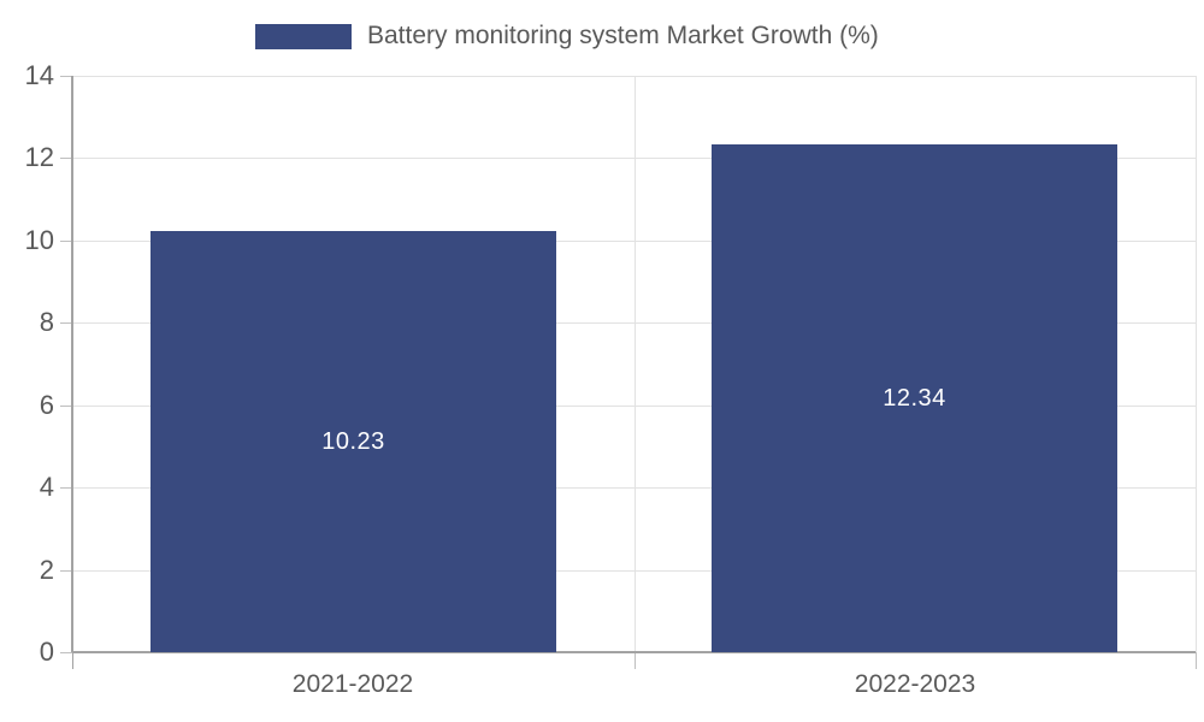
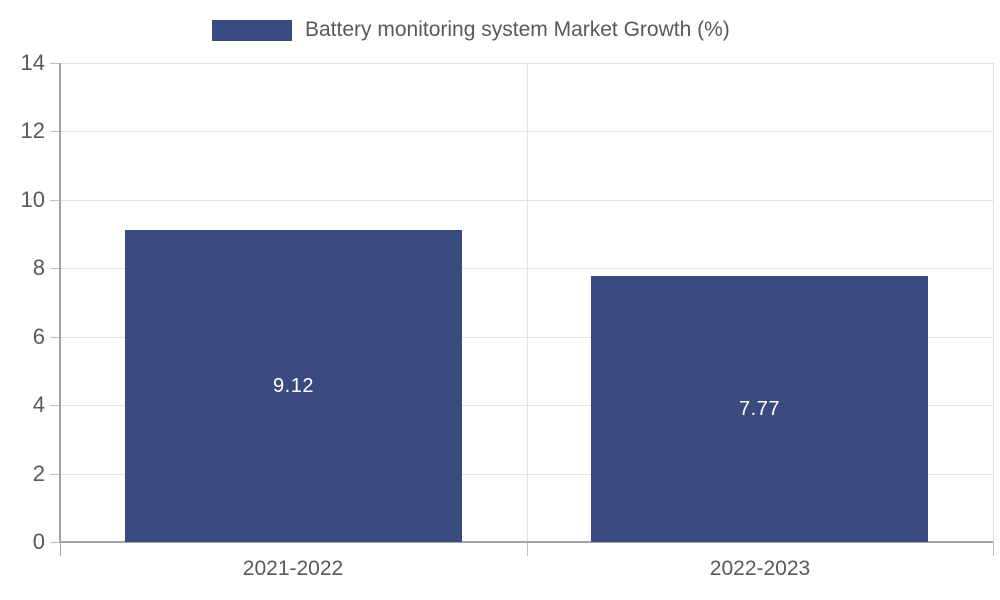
2021-2022: 10.23 -> 9.12
2022-2023: 12.34 -> 7.77
